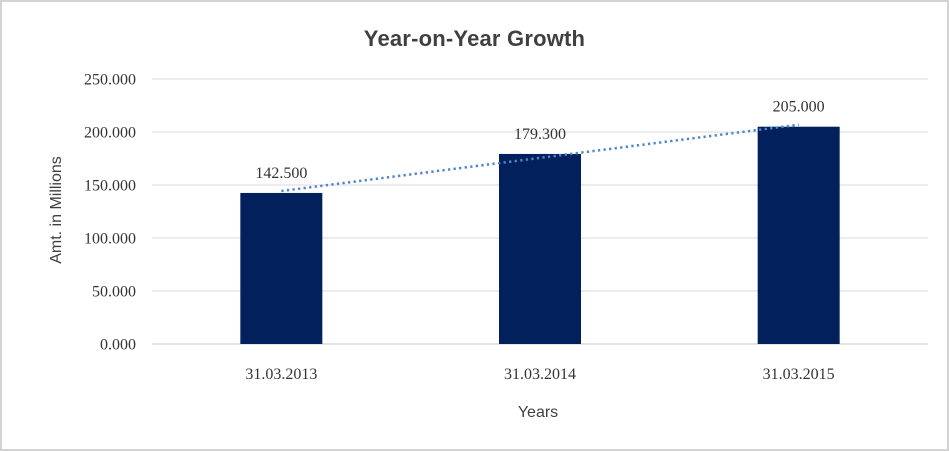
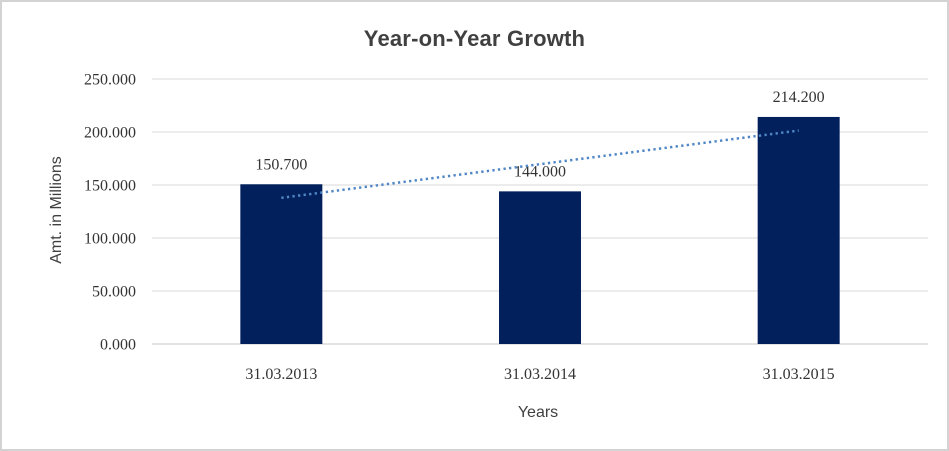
31.03.2013: 142.500 -> 150.700
31.03.2014: 179.300 -> 144.000
31.03.2015: 205.000 -> 214.200
